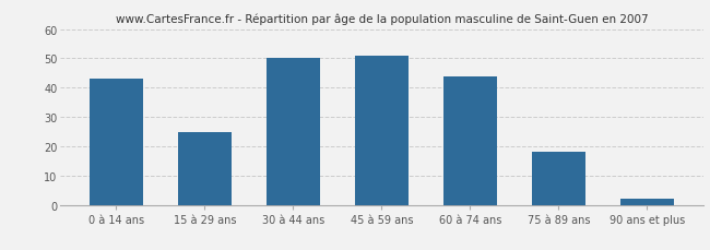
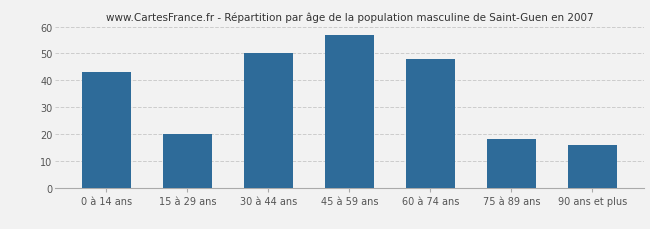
15 à 29 ans: 25 -> 20
45 à 59 ans: 51 -> 57
60 à 74 ans: 44 -> 48
90 ans et plus: 2 -> 16
